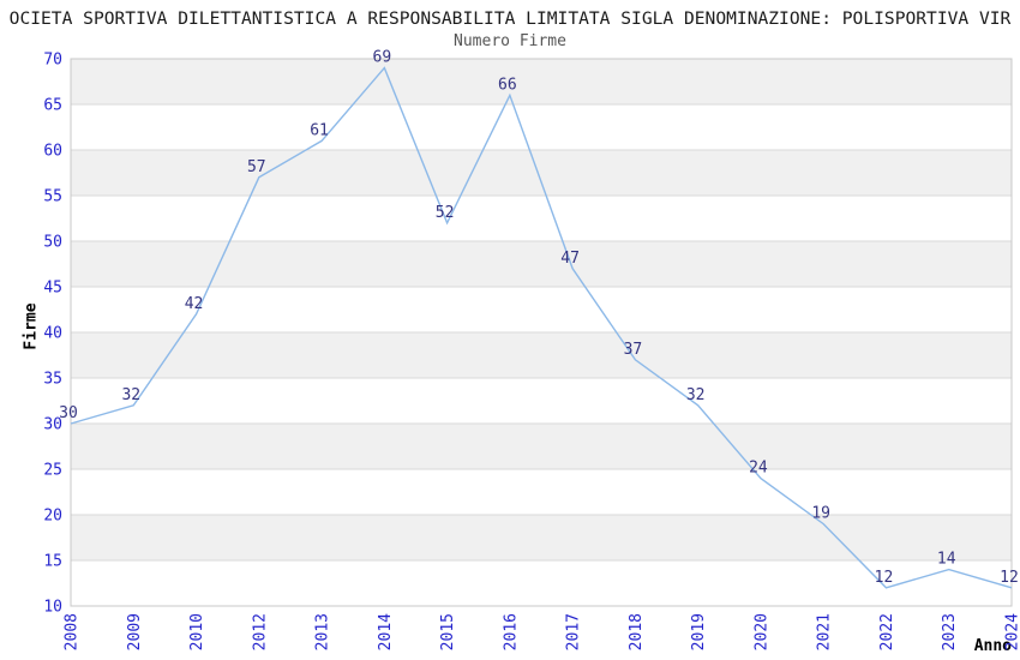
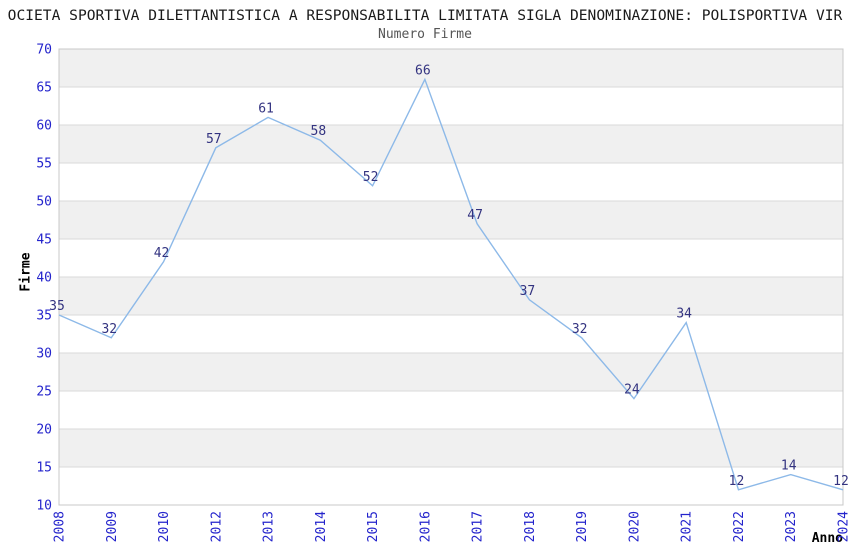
2008: 30 -> 35
2014: 69 -> 58
2021: 19 -> 34
